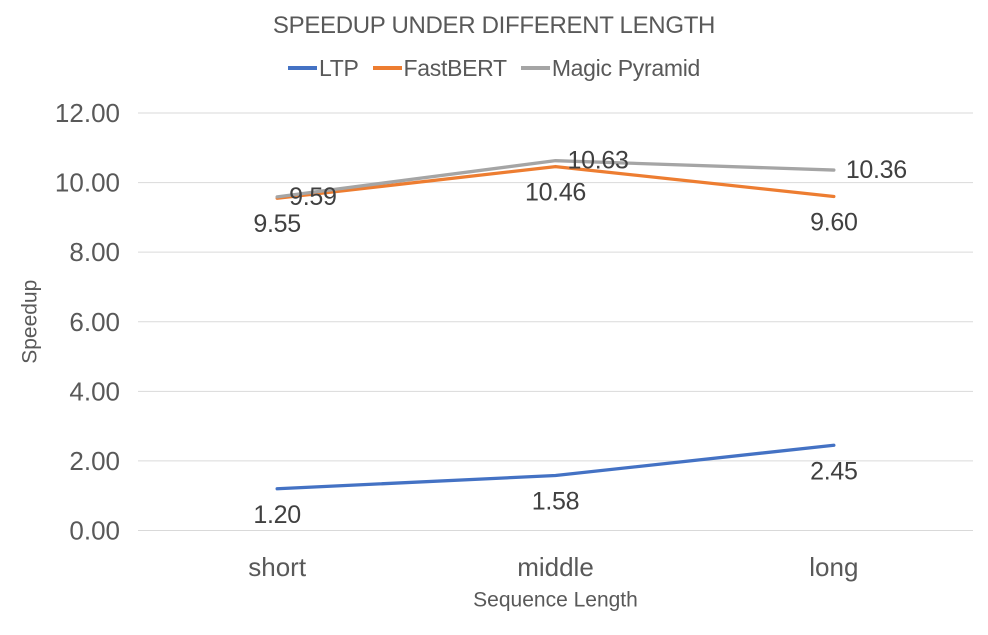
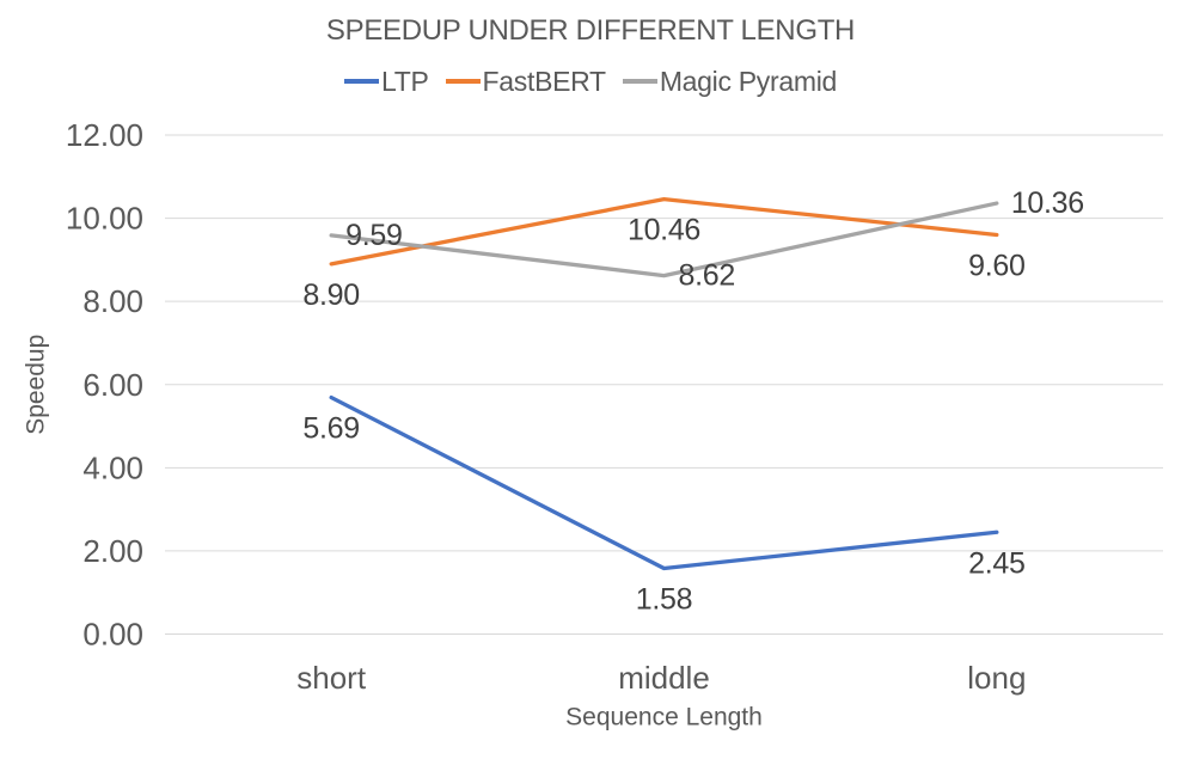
LTP/short: 1.20 -> 5.69
FastBERT/short: 9.55 -> 8.90
Magic Pyramid/middle: 10.63 -> 8.62
